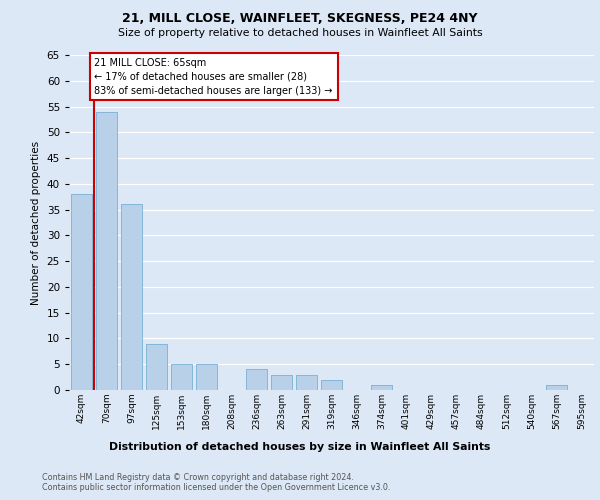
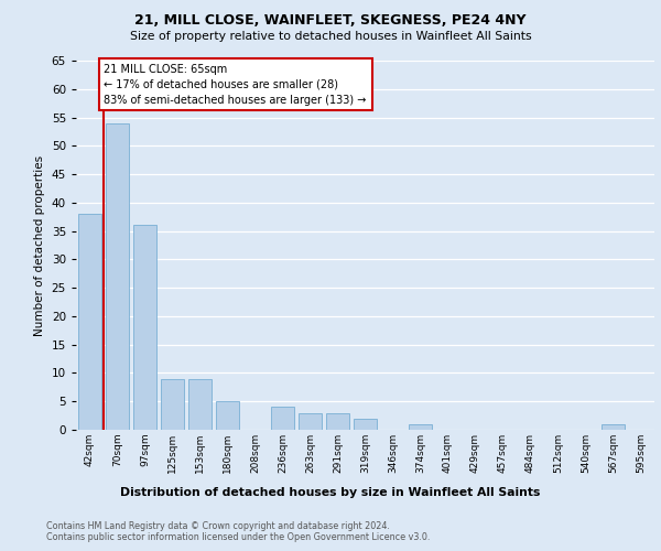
153sqm: 5 -> 9
